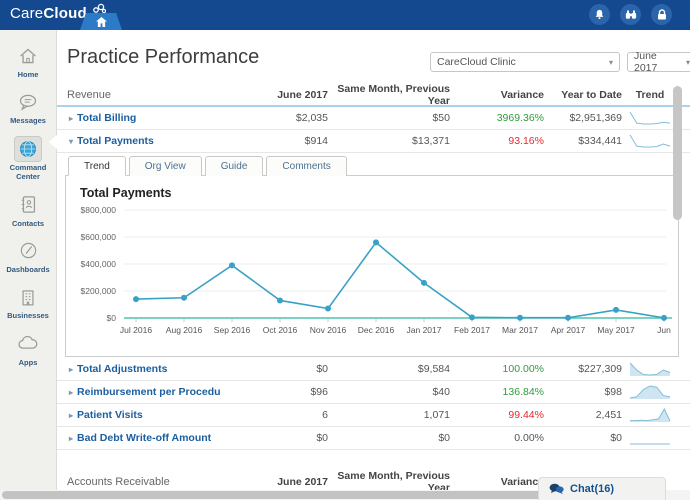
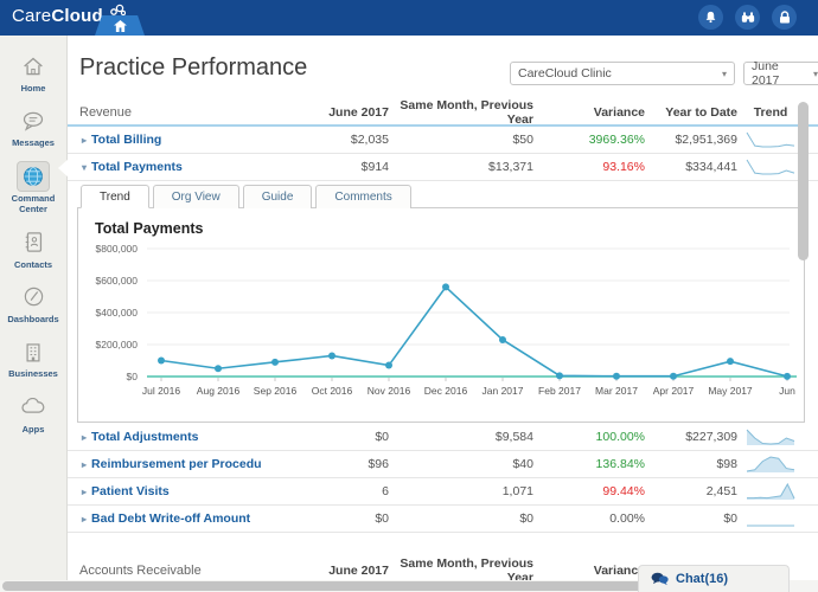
Jul 2016: $140000 -> $100000
Aug 2016: $150000 -> $50000
Sep 2016: $390000 -> $90000
Jan 2017: $260000 -> $230000
May 2017: $60000 -> $100000
